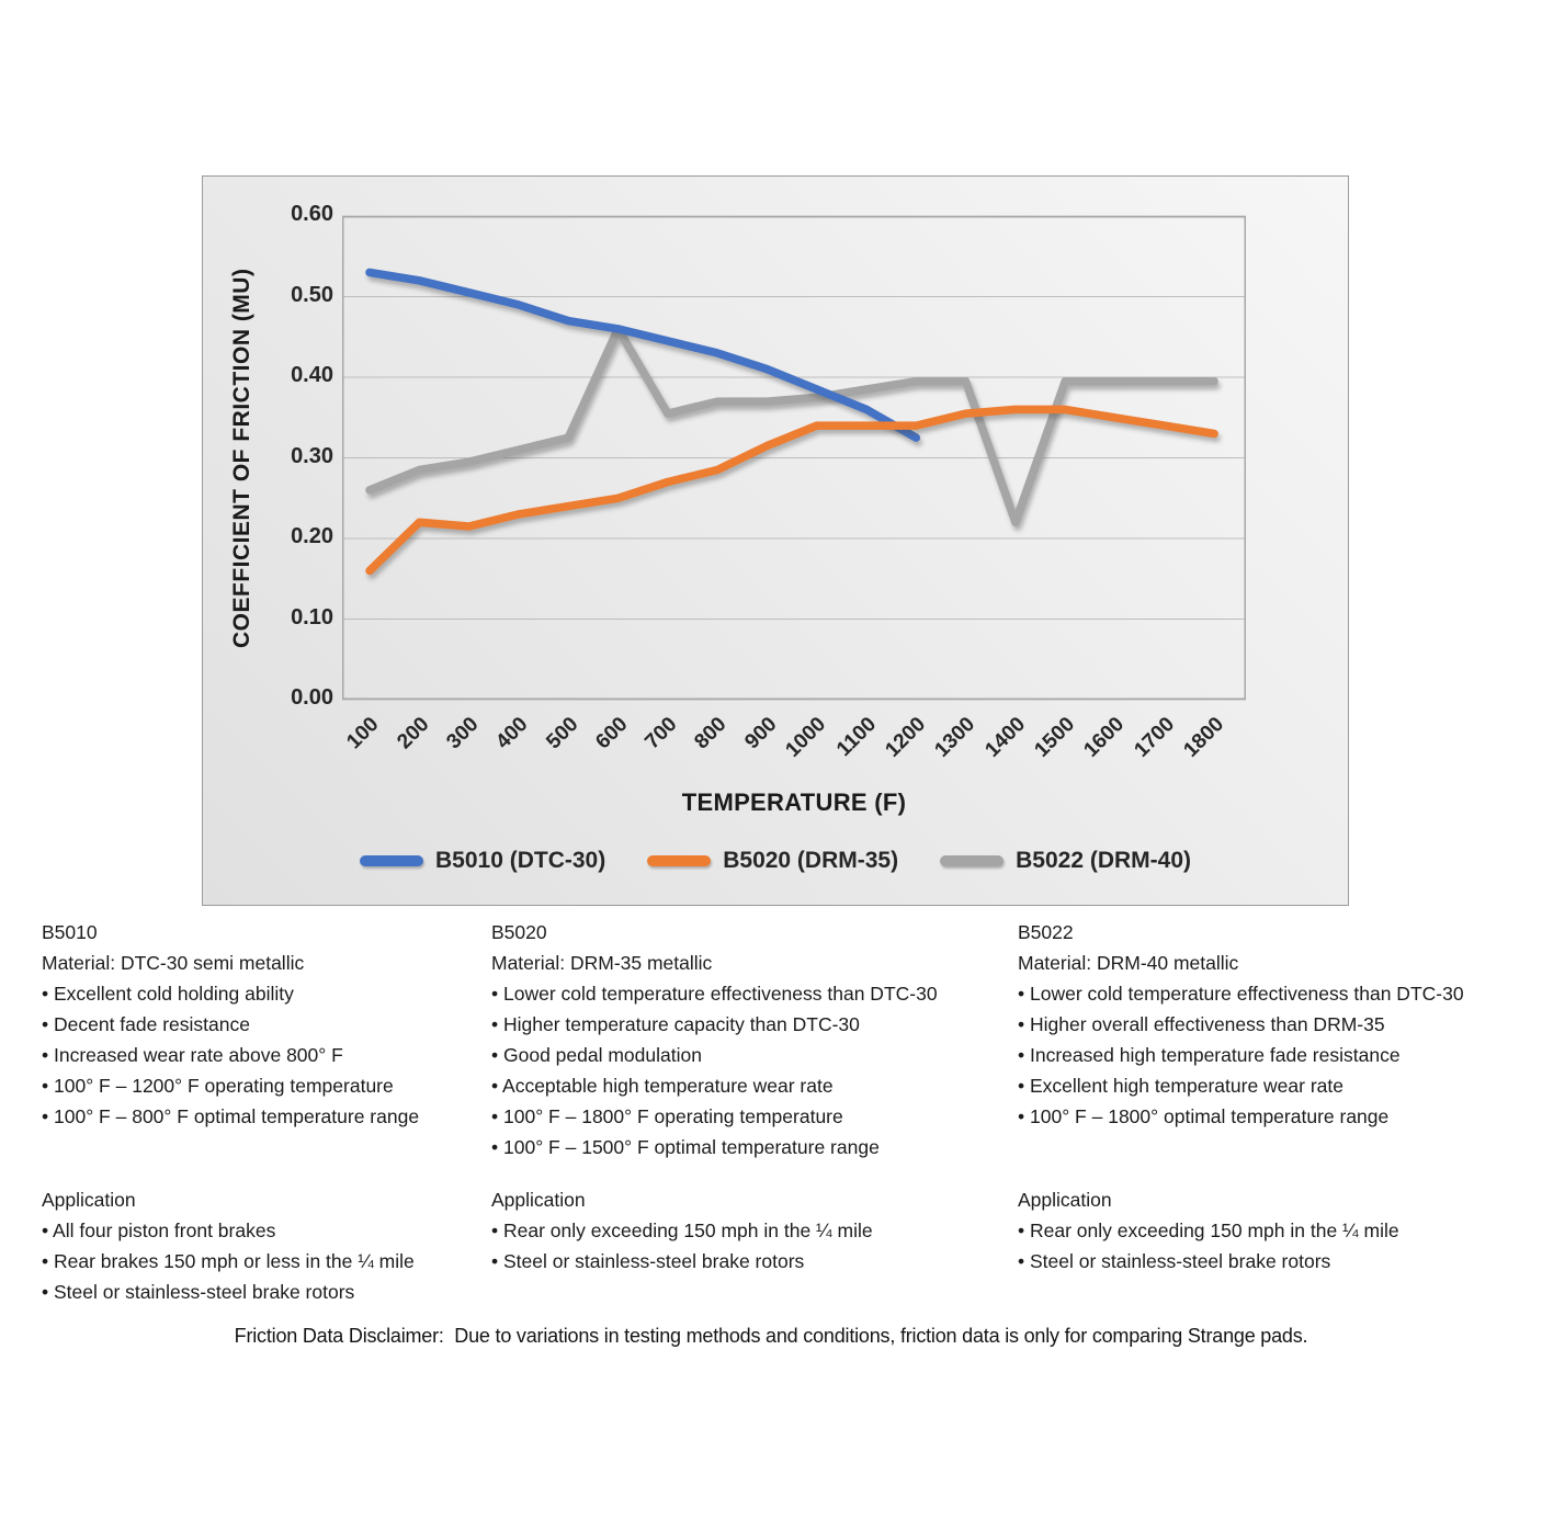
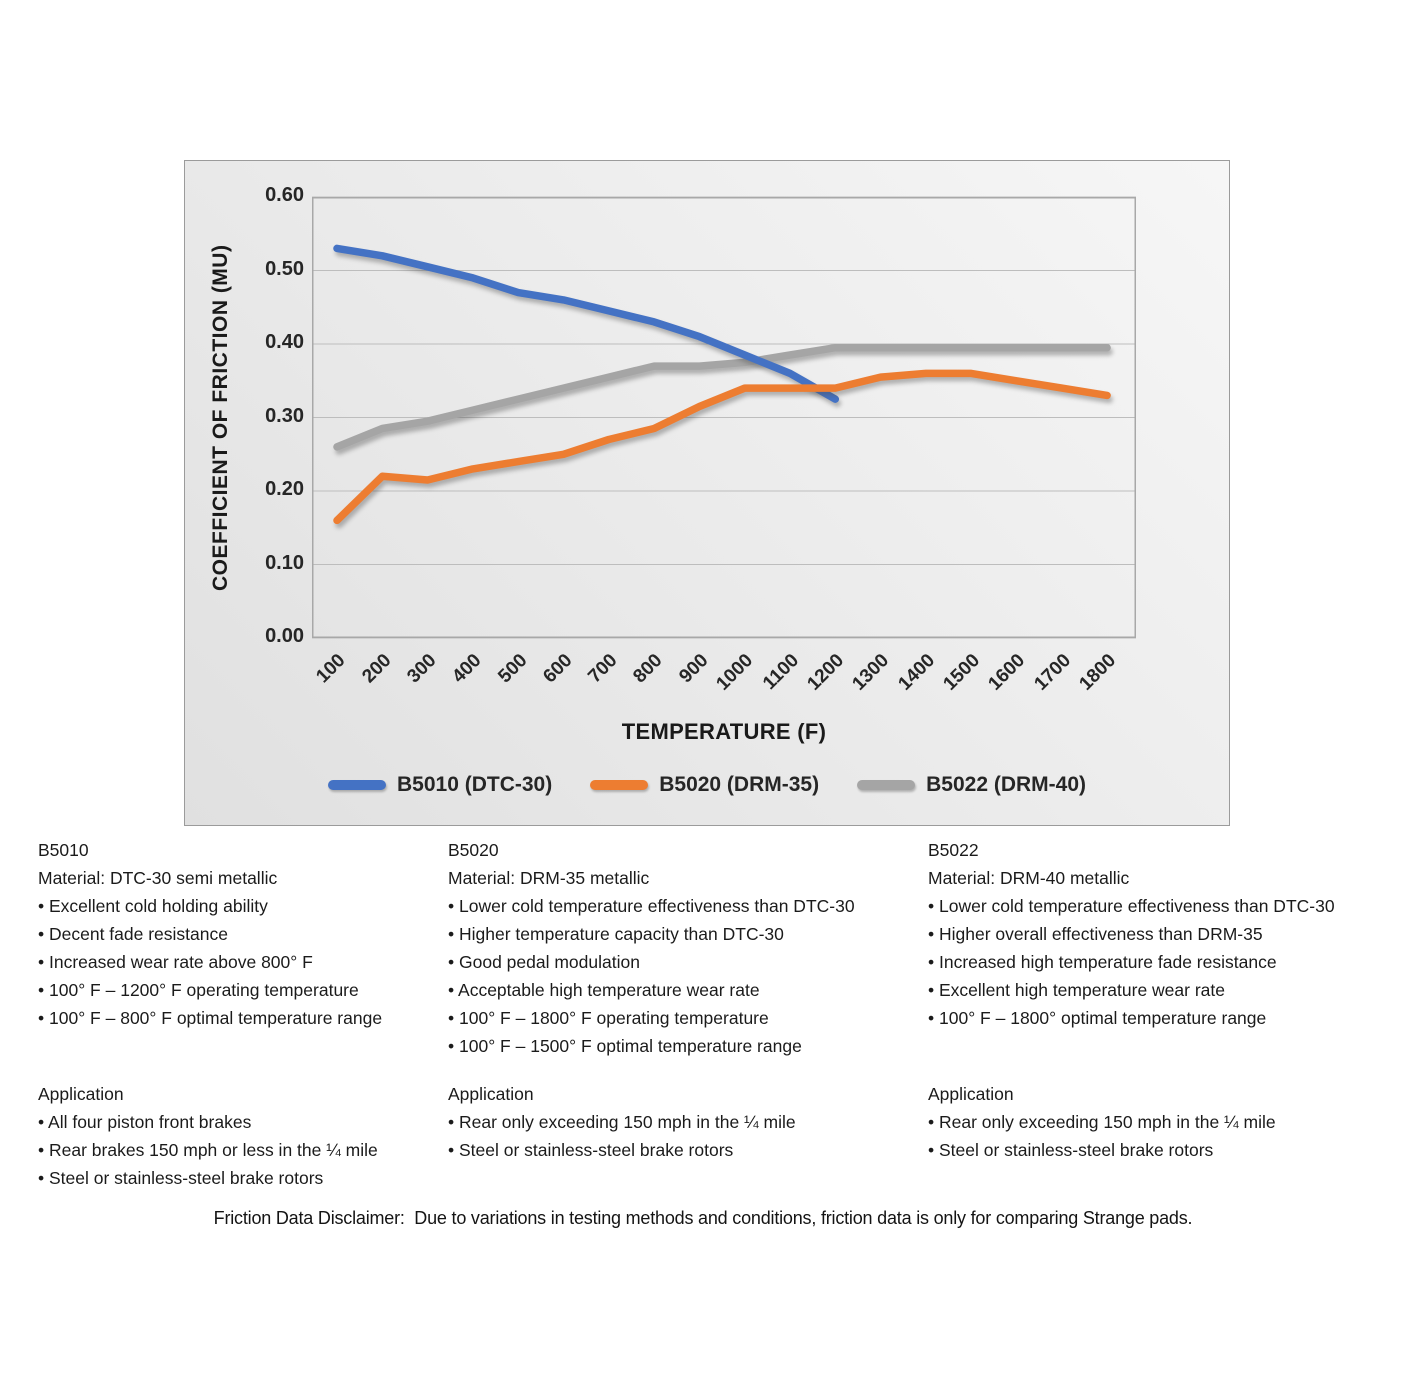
B5022 (DRM-40)/600: 0.46 -> 0.34
B5022 (DRM-40)/1400: 0.22 -> 0.40
